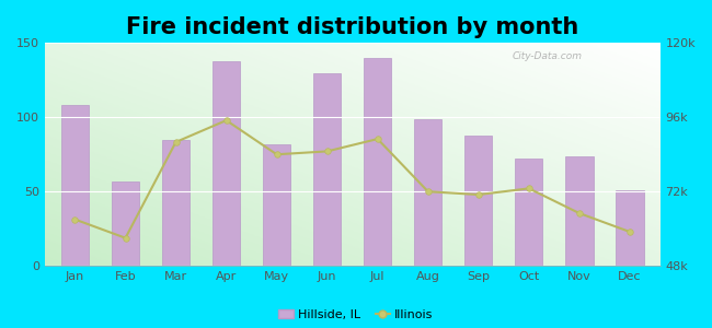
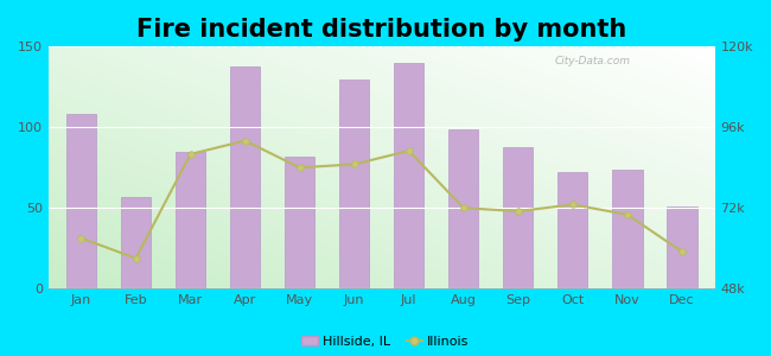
Illinois/Apr: 95k -> 92k
Illinois/Nov: 65k -> 70k
